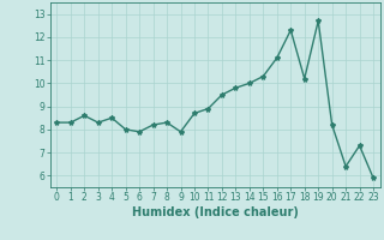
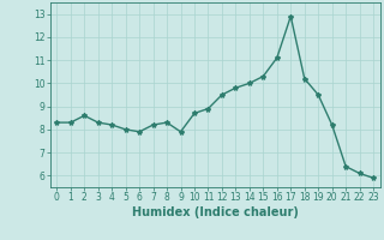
4: 8.5 -> 8.2
17: 12.3 -> 12.9
19: 12.7 -> 9.5
22: 7.3 -> 6.1
